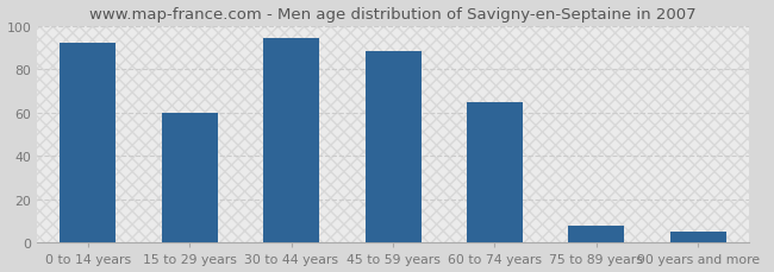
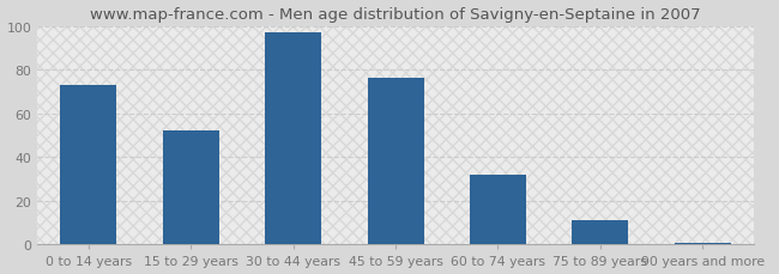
0 to 14 years: 92 -> 73
15 to 29 years: 60 -> 52
30 to 44 years: 94 -> 97
45 to 59 years: 88 -> 76
60 to 74 years: 65 -> 32
75 to 89 years: 8 -> 11
90 years and more: 5 -> 1
